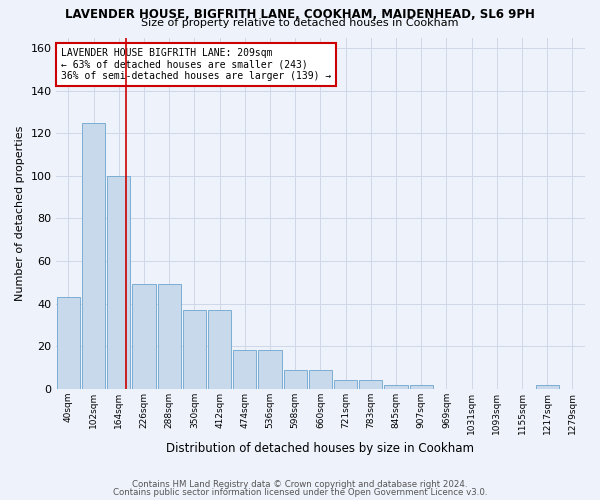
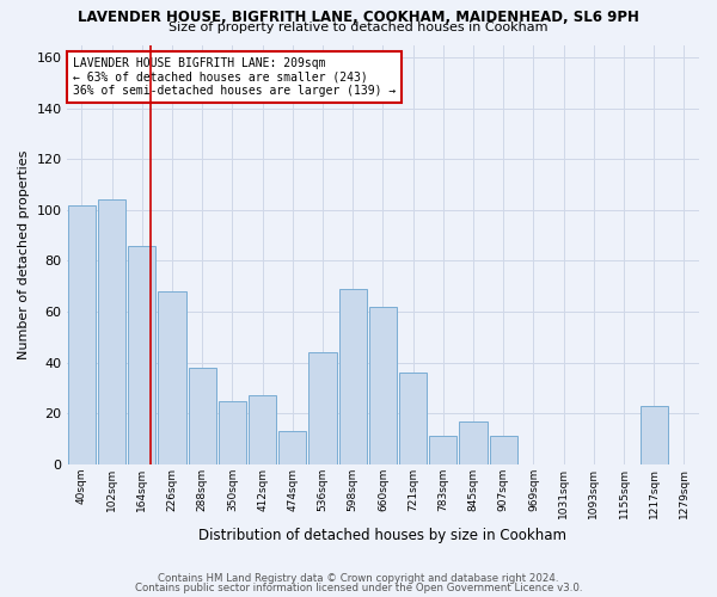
40sqm: 43 -> 102
102sqm: 125 -> 104
164sqm: 100 -> 86
226sqm: 49 -> 68
288sqm: 49 -> 38
350sqm: 37 -> 25
412sqm: 37 -> 27
474sqm: 18 -> 13
536sqm: 18 -> 44
598sqm: 9 -> 69
660sqm: 9 -> 62
721sqm: 4 -> 36
783sqm: 4 -> 11
845sqm: 2 -> 17
907sqm: 2 -> 11
1217sqm: 2 -> 23
